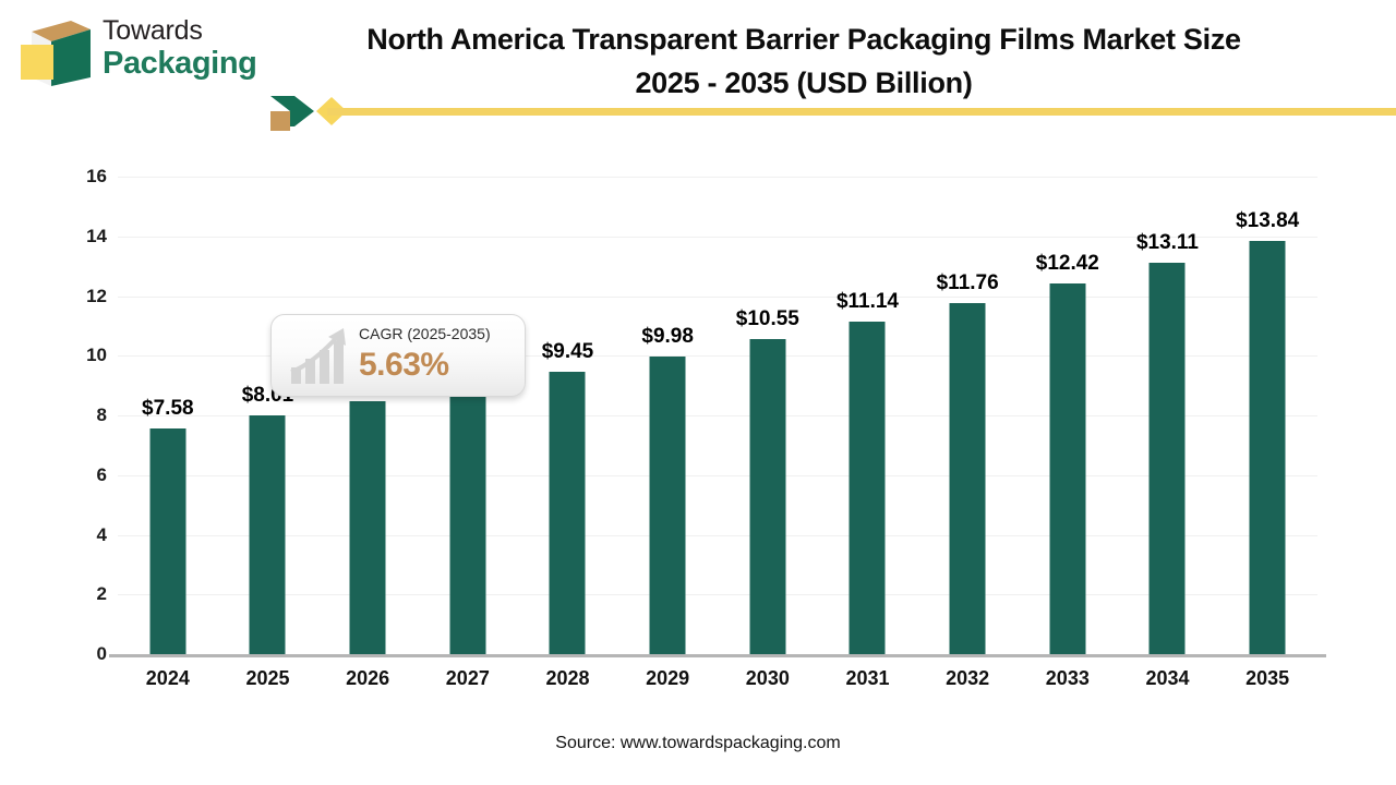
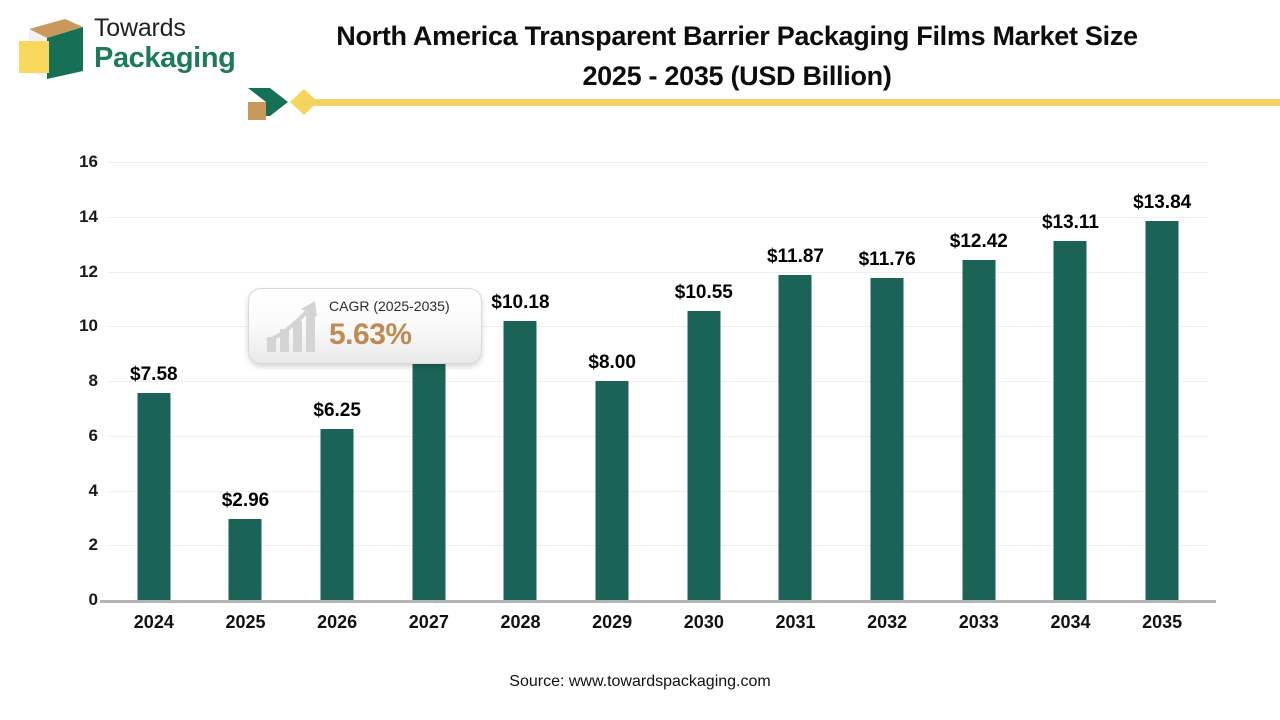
2025: $8.01 -> $2.96
2026: $8.47 -> $6.25
2028: $9.45 -> $10.18
2029: $9.98 -> $8.00
2031: $11.14 -> $11.87
